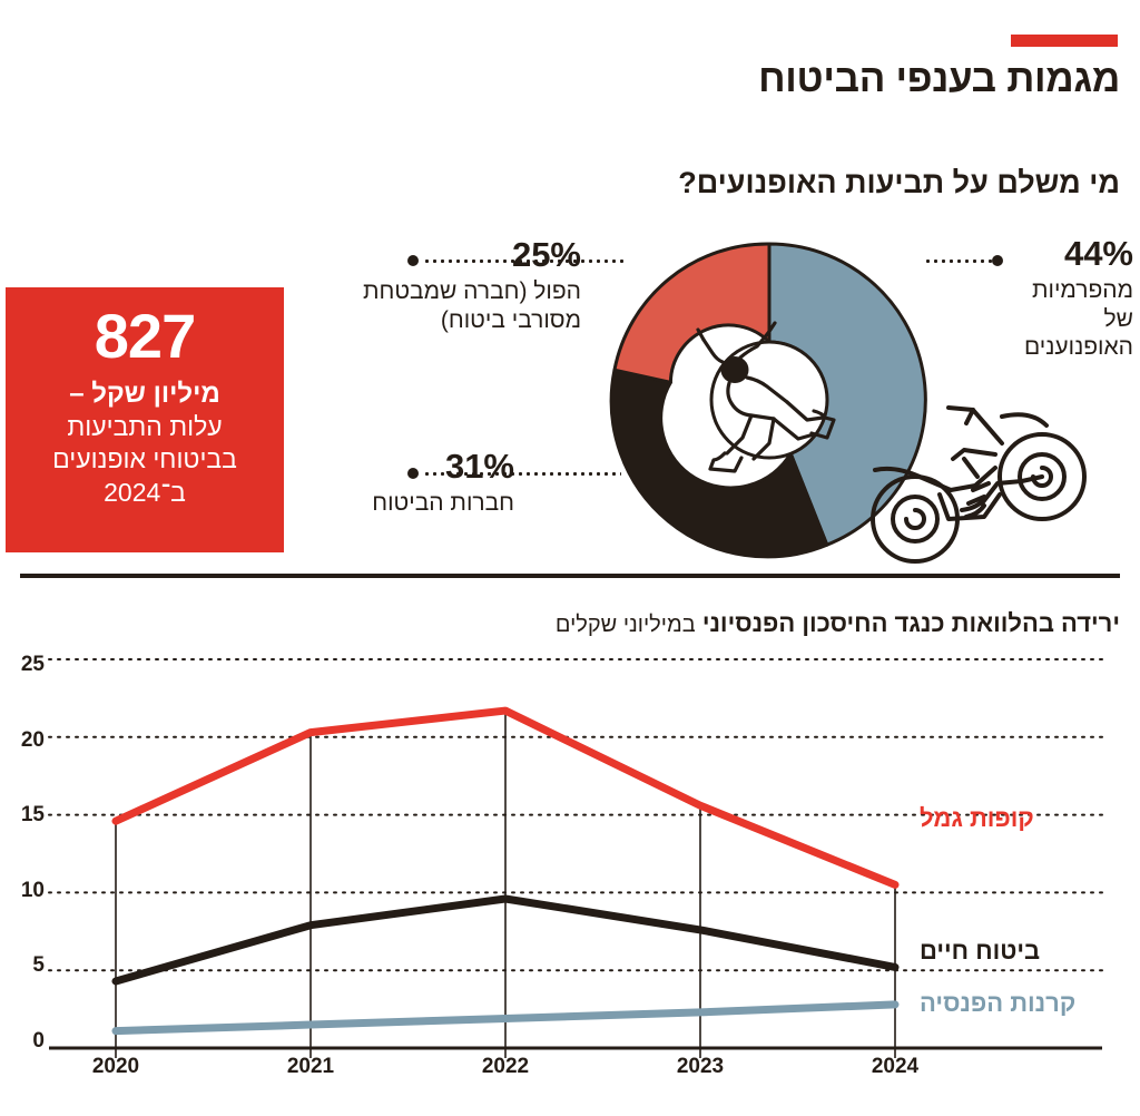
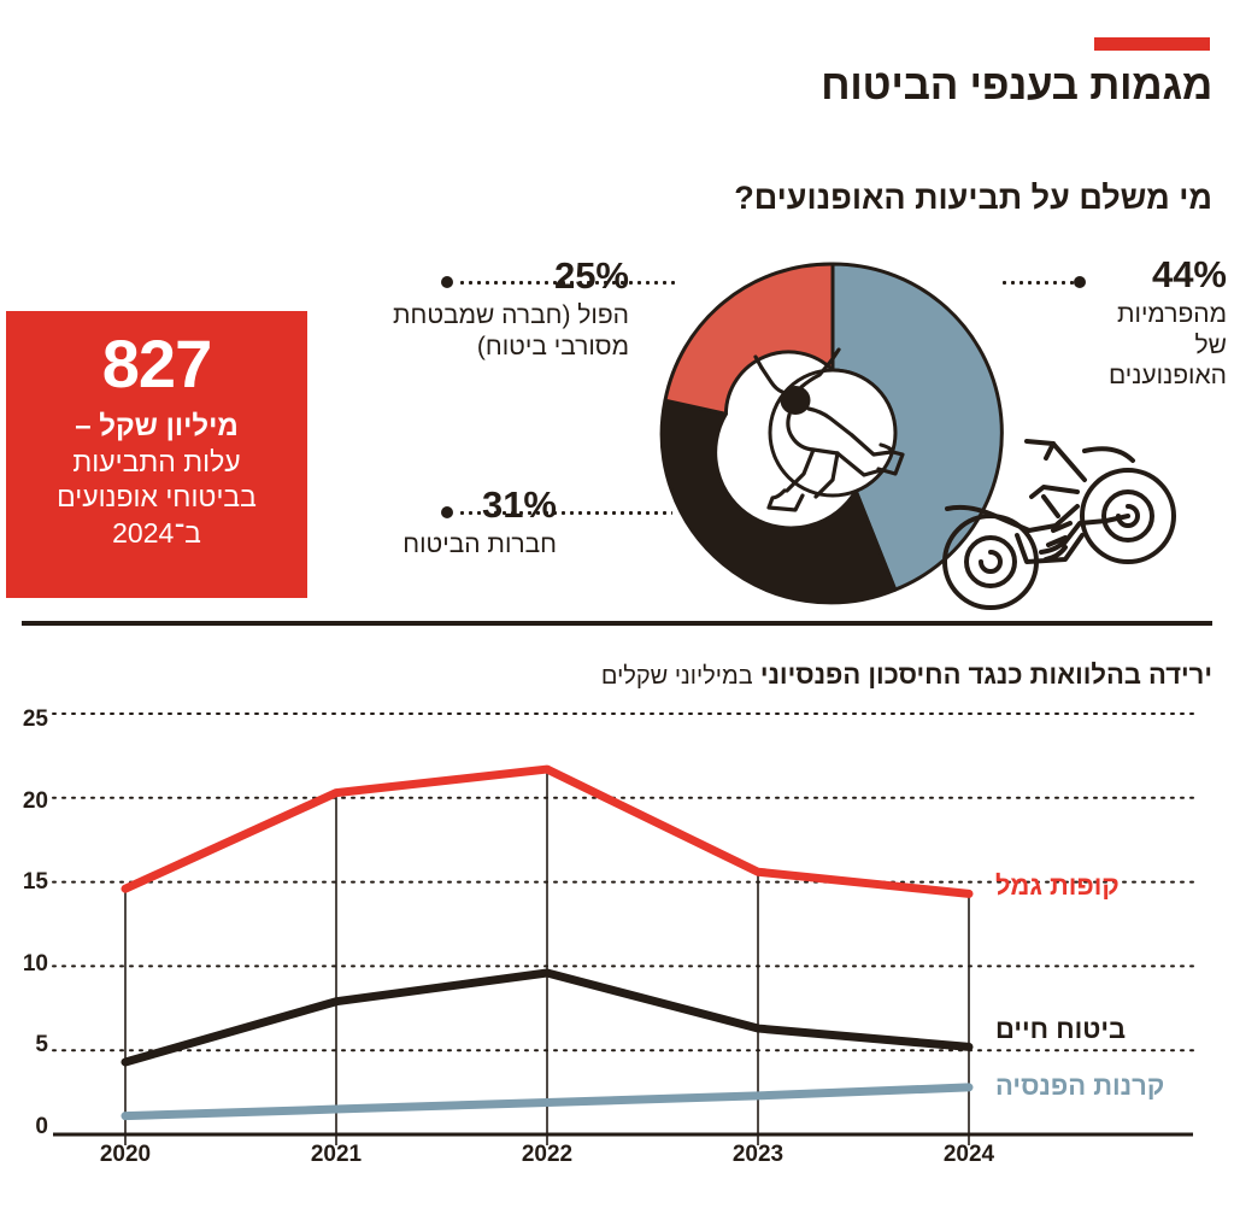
ביטוח חיים/2023: 7.6 -> 6.3
קופות גמל/2024: 10.5 -> 14.3
